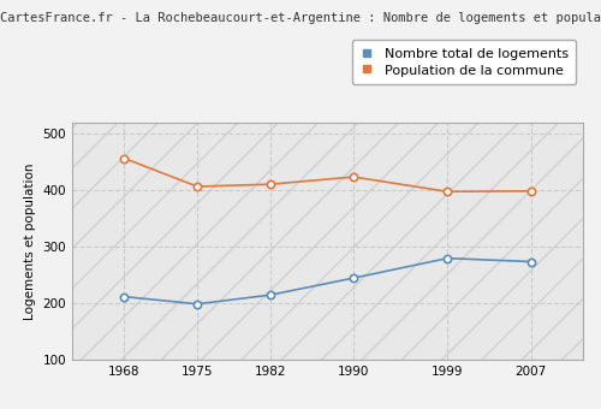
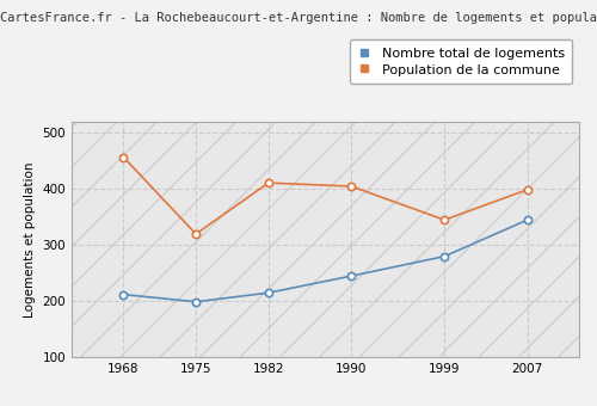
Population de la commune/1975: 407 -> 320
Population de la commune/1990: 424 -> 405
Population de la commune/1999: 398 -> 345
Nombre total de logements/2007: 274 -> 345
